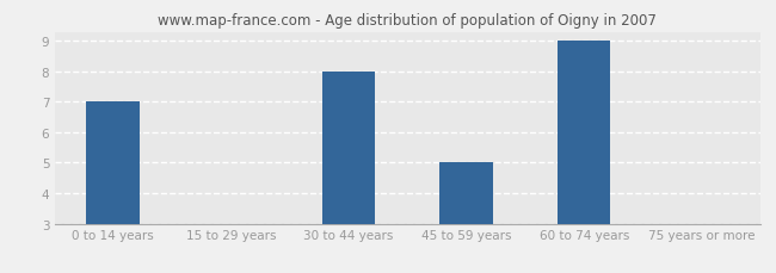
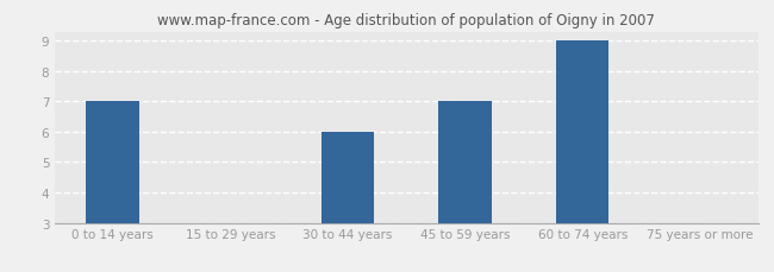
30 to 44 years: 8 -> 6
45 to 59 years: 5 -> 7
